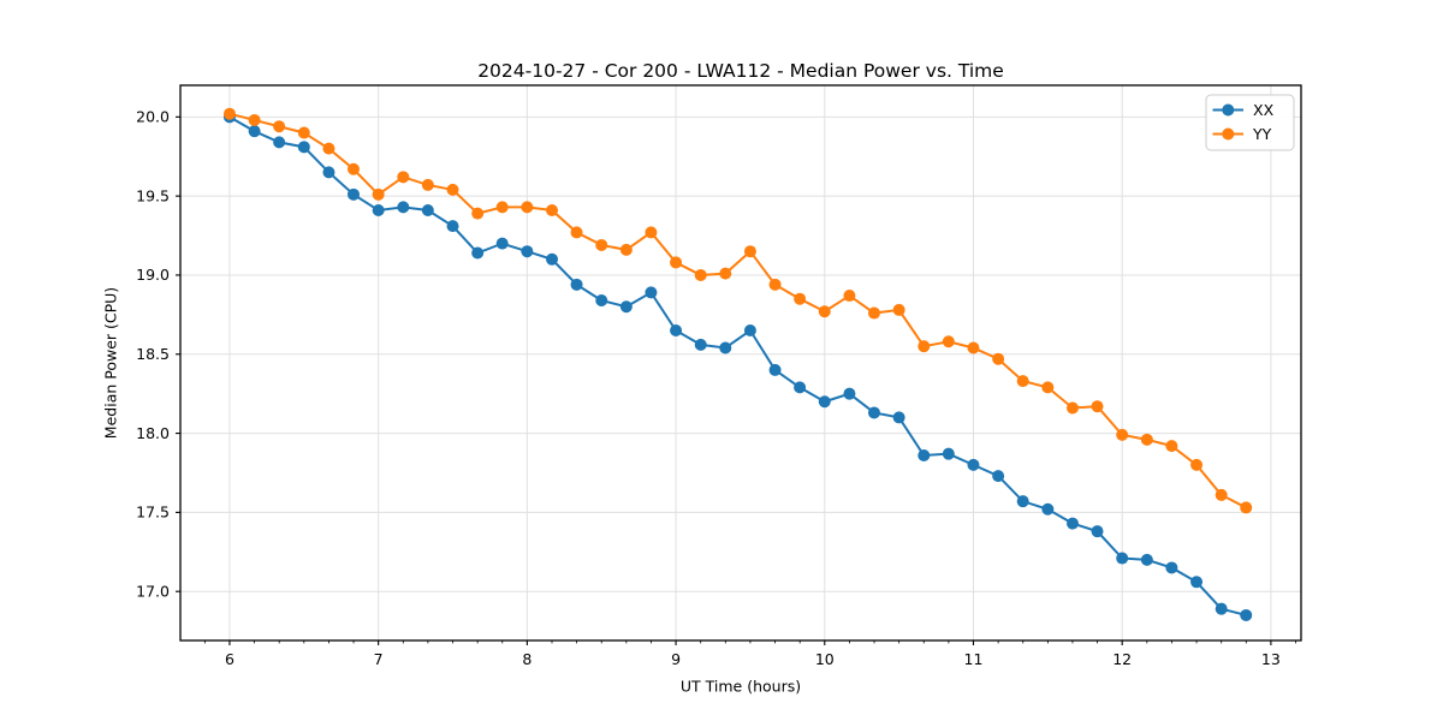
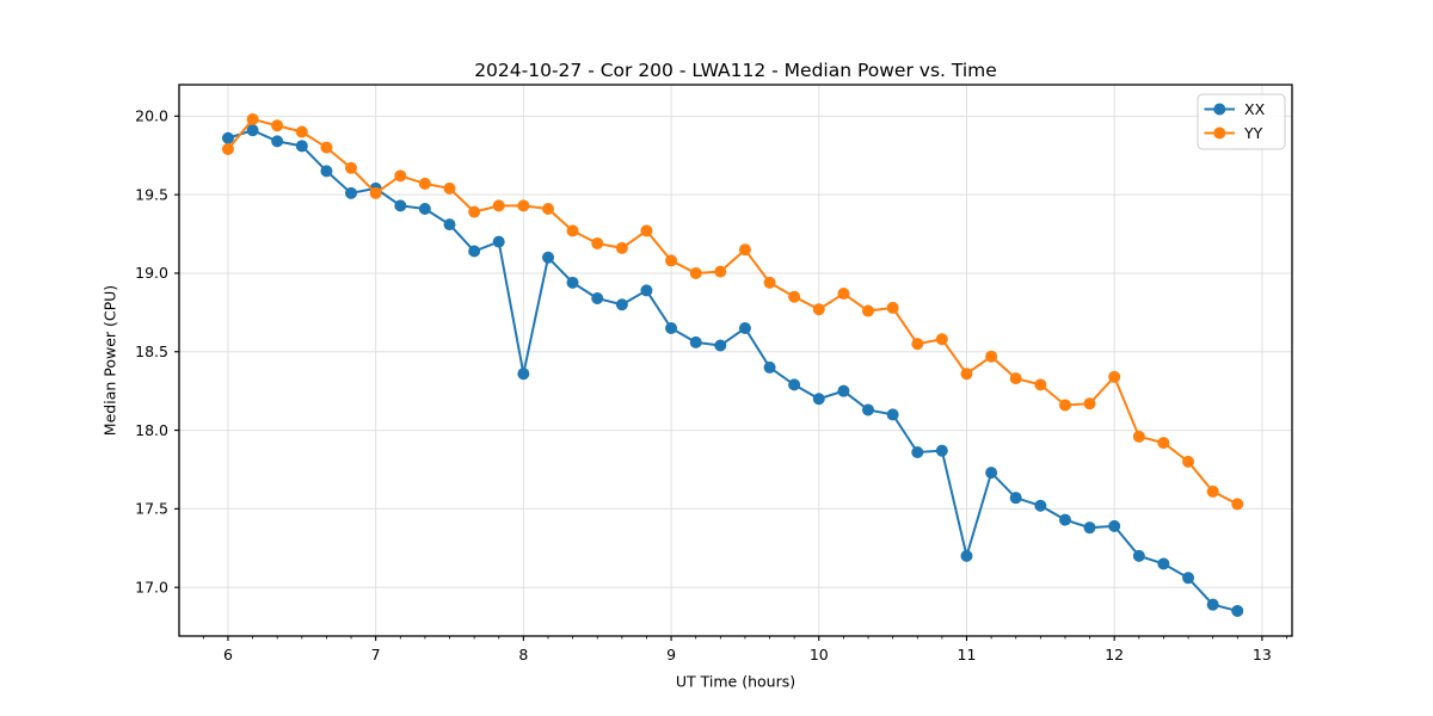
XX/6: 20.00 -> 19.86
YY/6: 20.02 -> 19.79
XX/7: 19.41 -> 19.54
XX/8: 19.15 -> 18.36
XX/11: 17.80 -> 17.20
YY/11: 18.54 -> 18.36
XX/12: 17.21 -> 17.39
YY/12: 17.99 -> 18.34
